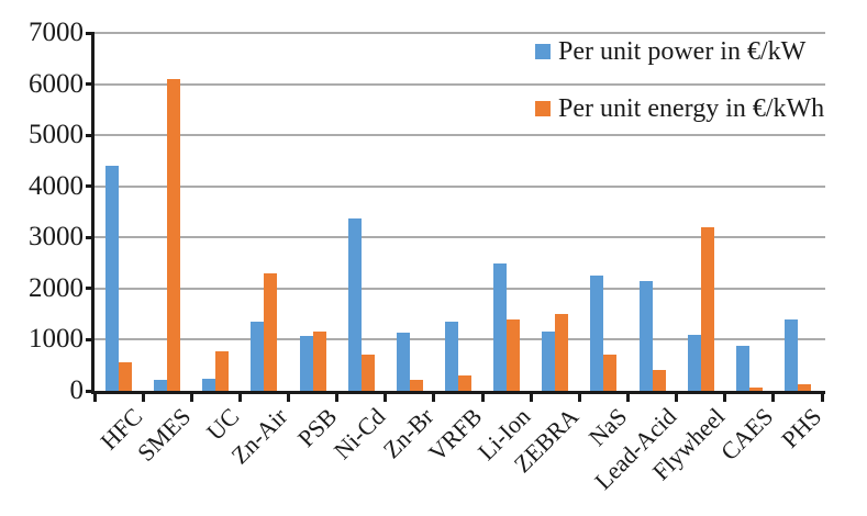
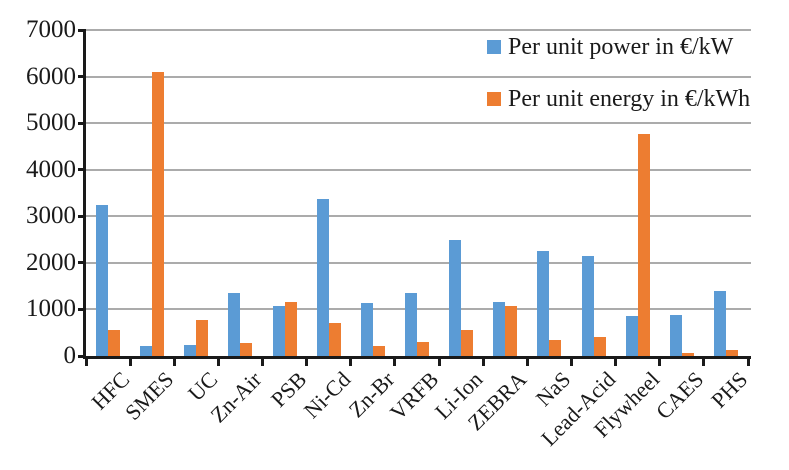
Per unit power in €/kW/HFC: 4400 -> 3200
Per unit energy in €/kWh/Zn-Air: 2300 -> 300
Per unit energy in €/kWh/Li-Ion: 1400 -> 600
Per unit energy in €/kWh/ZEBRA: 1500 -> 1100
Per unit energy in €/kWh/NaS: 700 -> 300
Per unit power in €/kW/Flywheel: 1100 -> 900
Per unit energy in €/kWh/Flywheel: 3200 -> 4800
